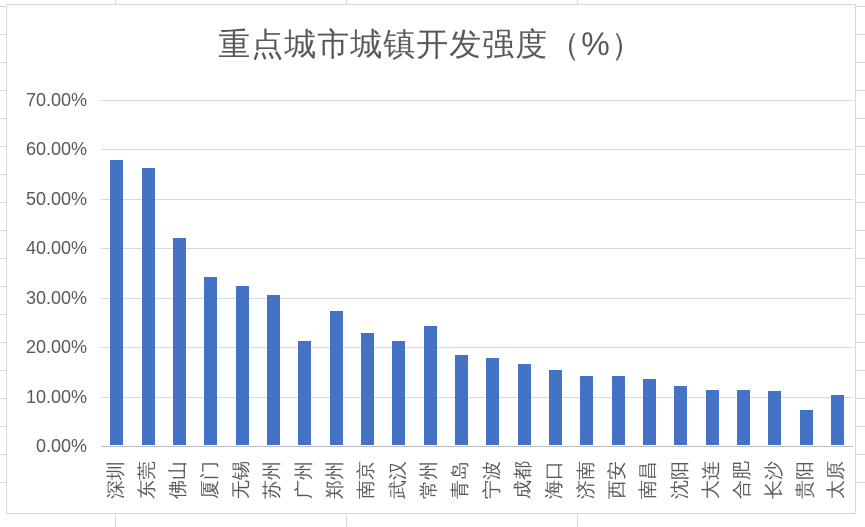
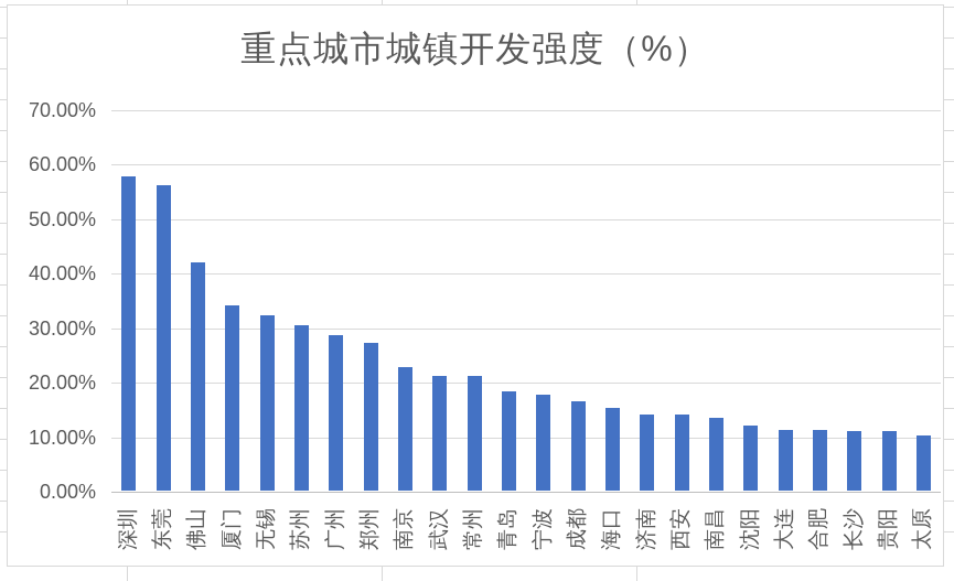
广州: 21% -> 29%
常州: 24% -> 21%
贵阳: 7% -> 11%
